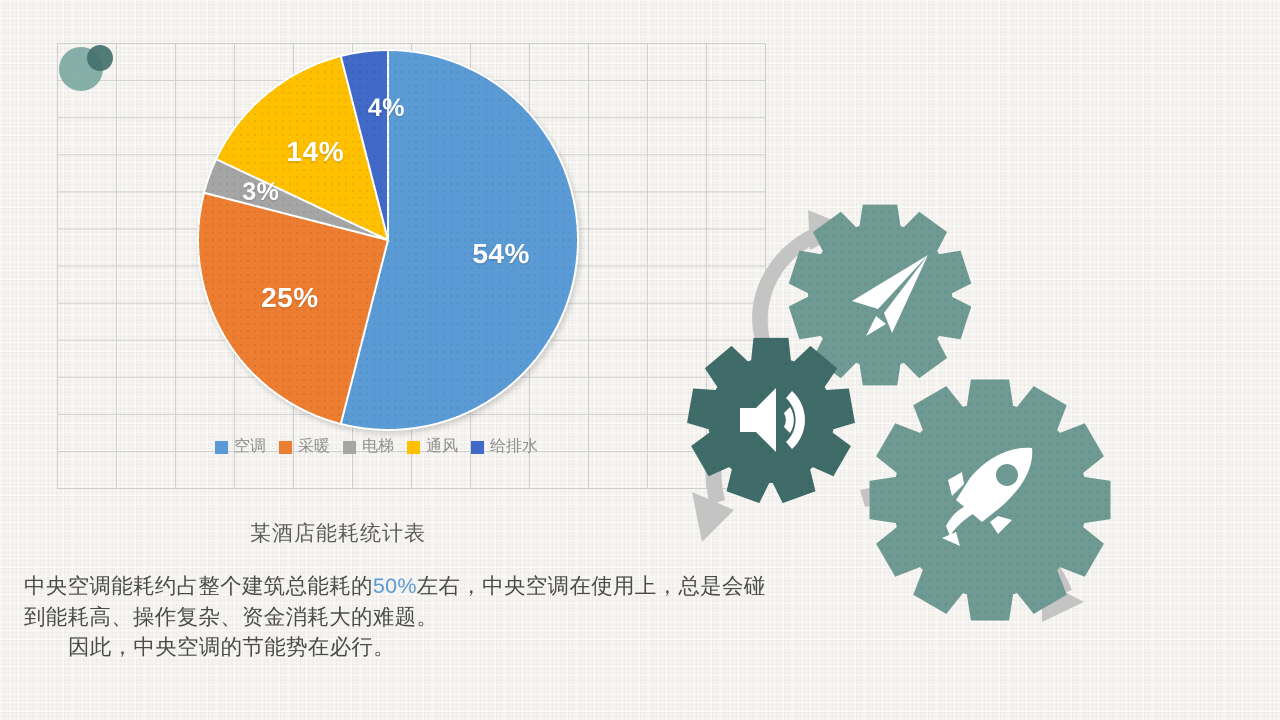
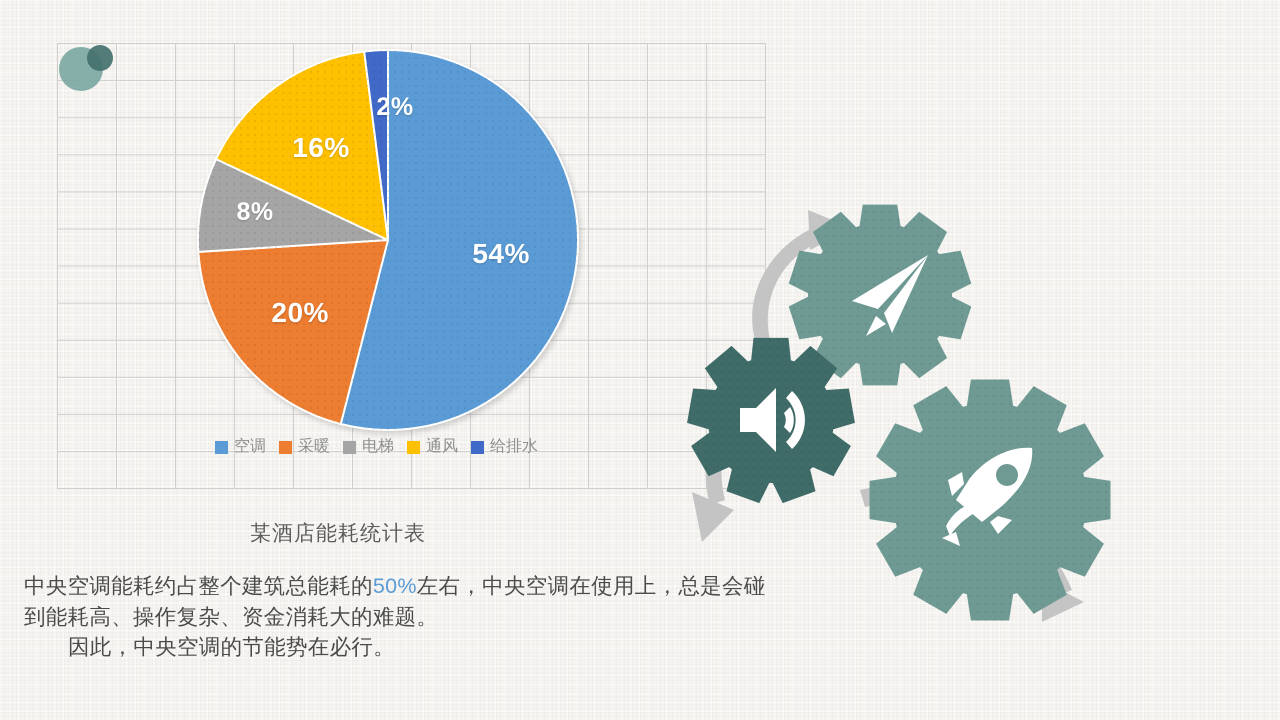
采暖: 25% -> 20%
电梯: 3% -> 8%
通风: 14% -> 16%
给排水: 4% -> 2%
